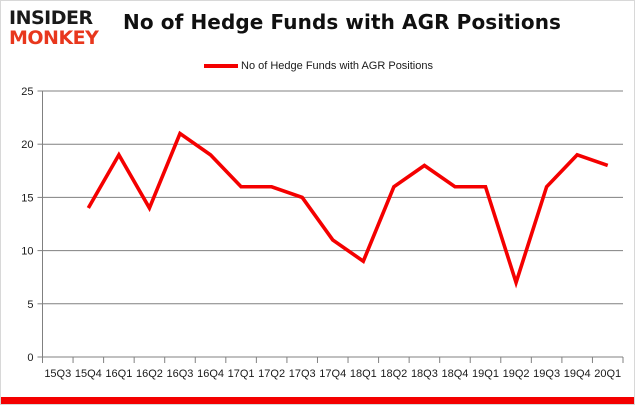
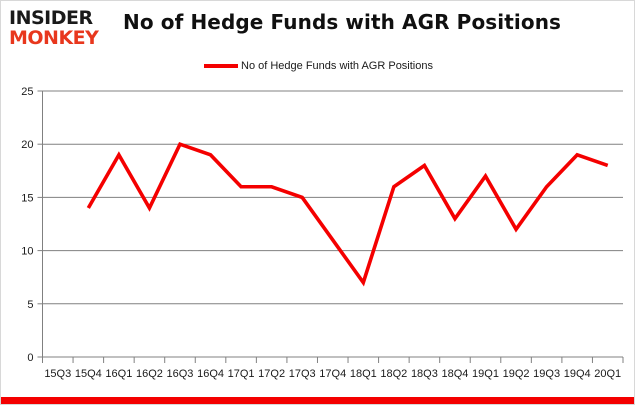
16Q3: 21 -> 20
18Q1: 9 -> 7
18Q4: 16 -> 13
19Q1: 16 -> 17
19Q2: 7 -> 12
